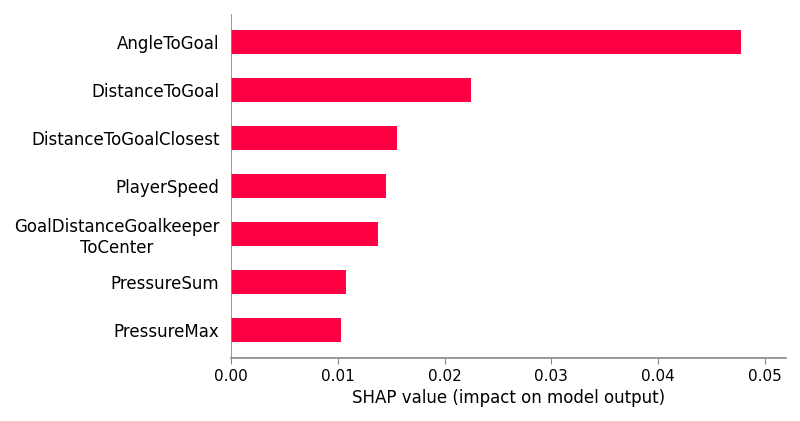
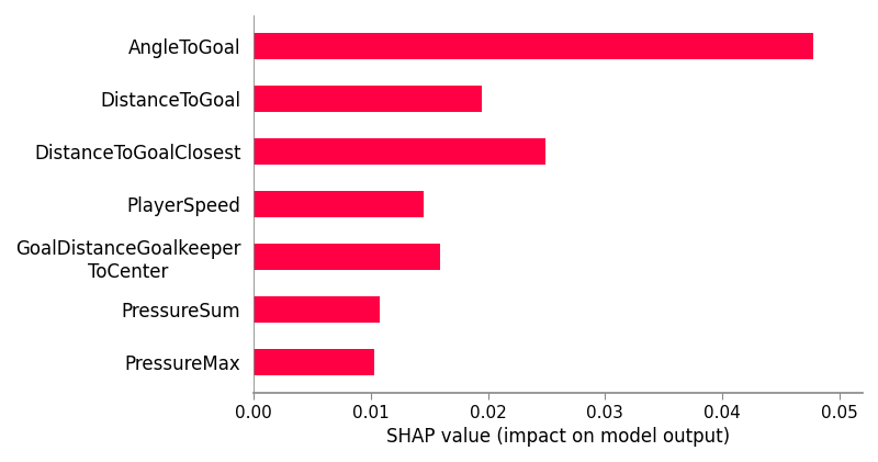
DistanceToGoal: 0.0225 -> 0.0195
DistanceToGoalClosest: 0.0155 -> 0.0249
GoalDistanceGoalkeeper ToCenter: 0.0138 -> 0.0159
